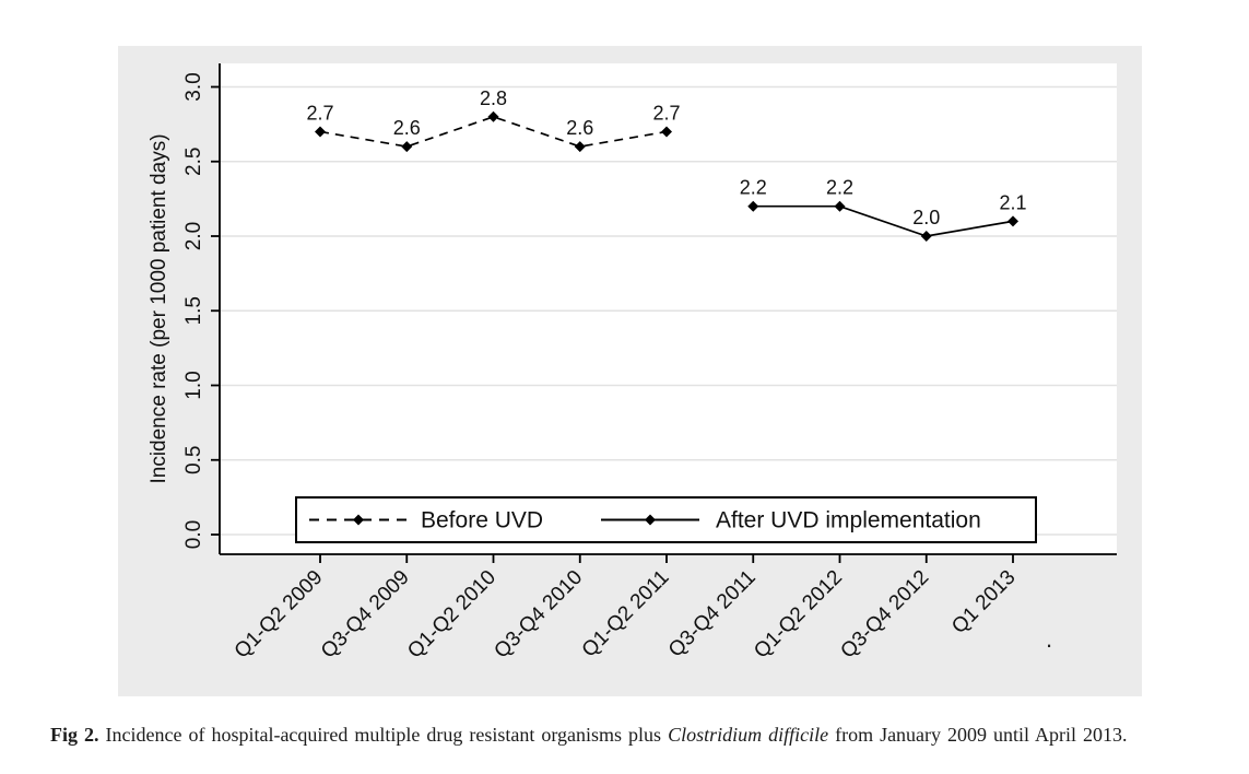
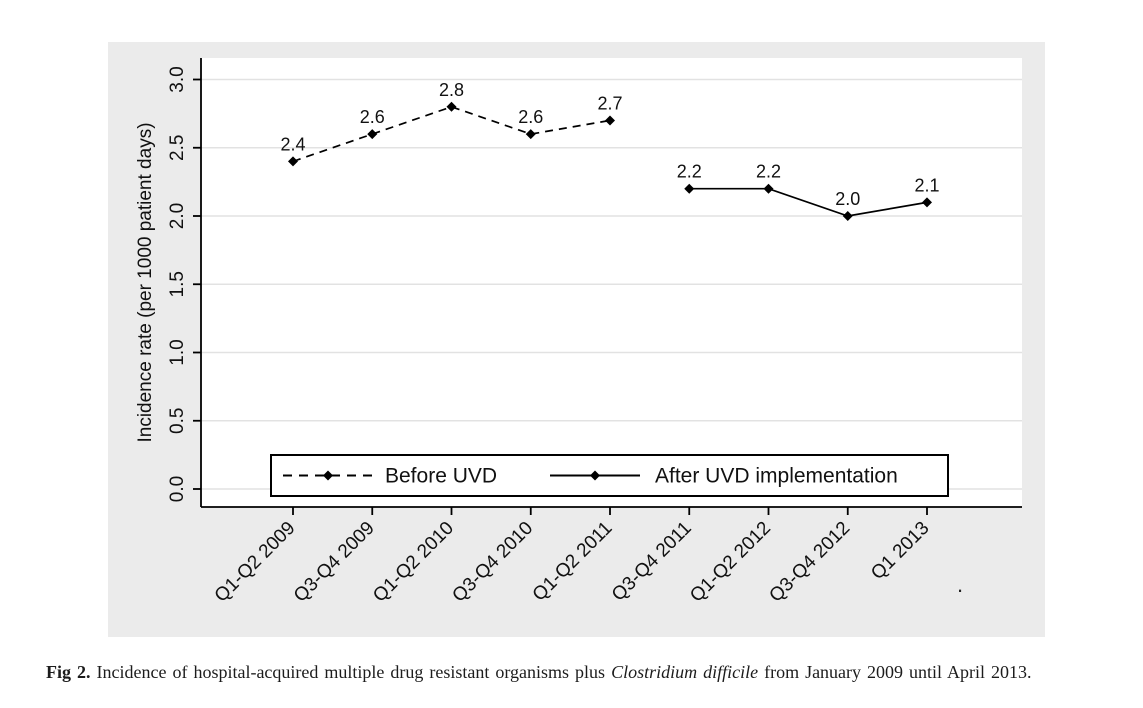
Before UVD/Q1-Q2 2009: 2.7 -> 2.4
